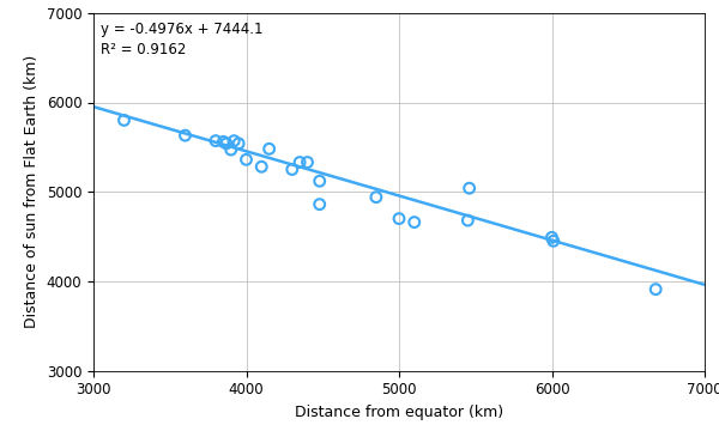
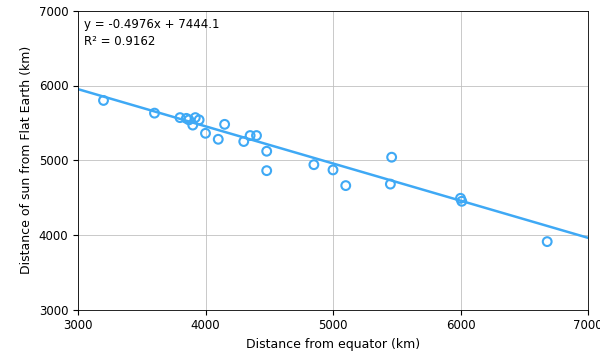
5000: 4700 -> 4870
